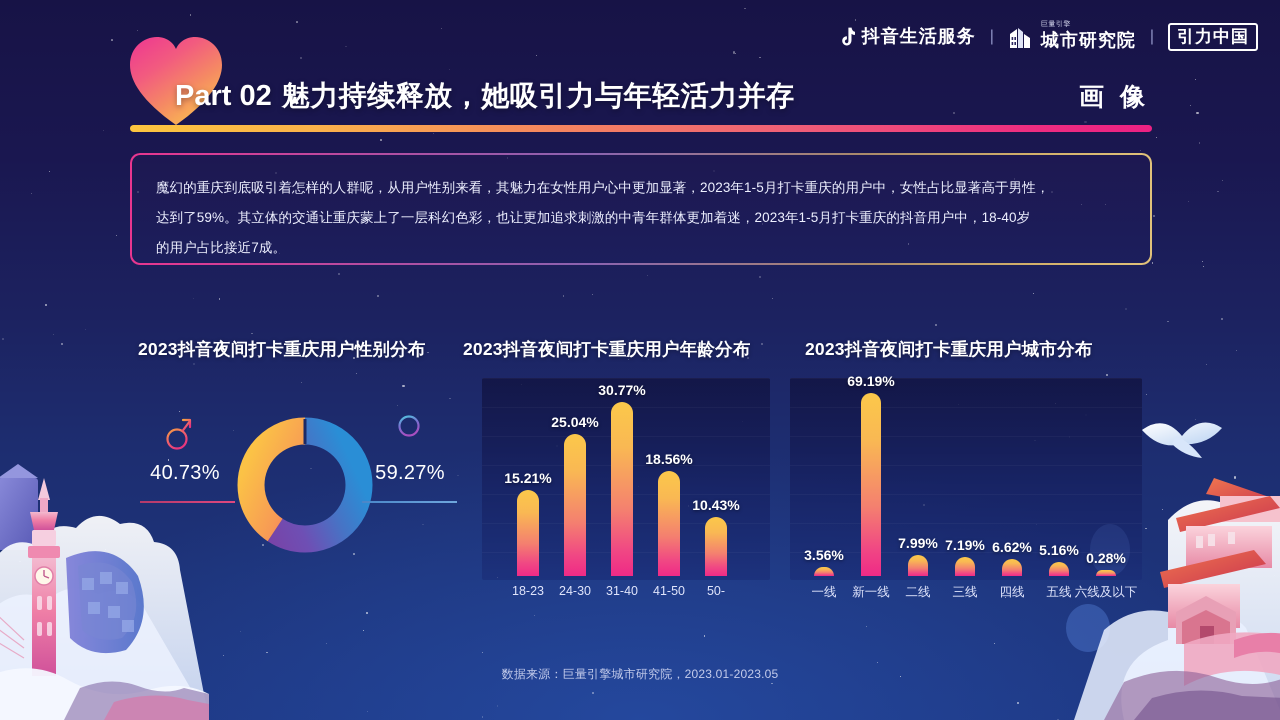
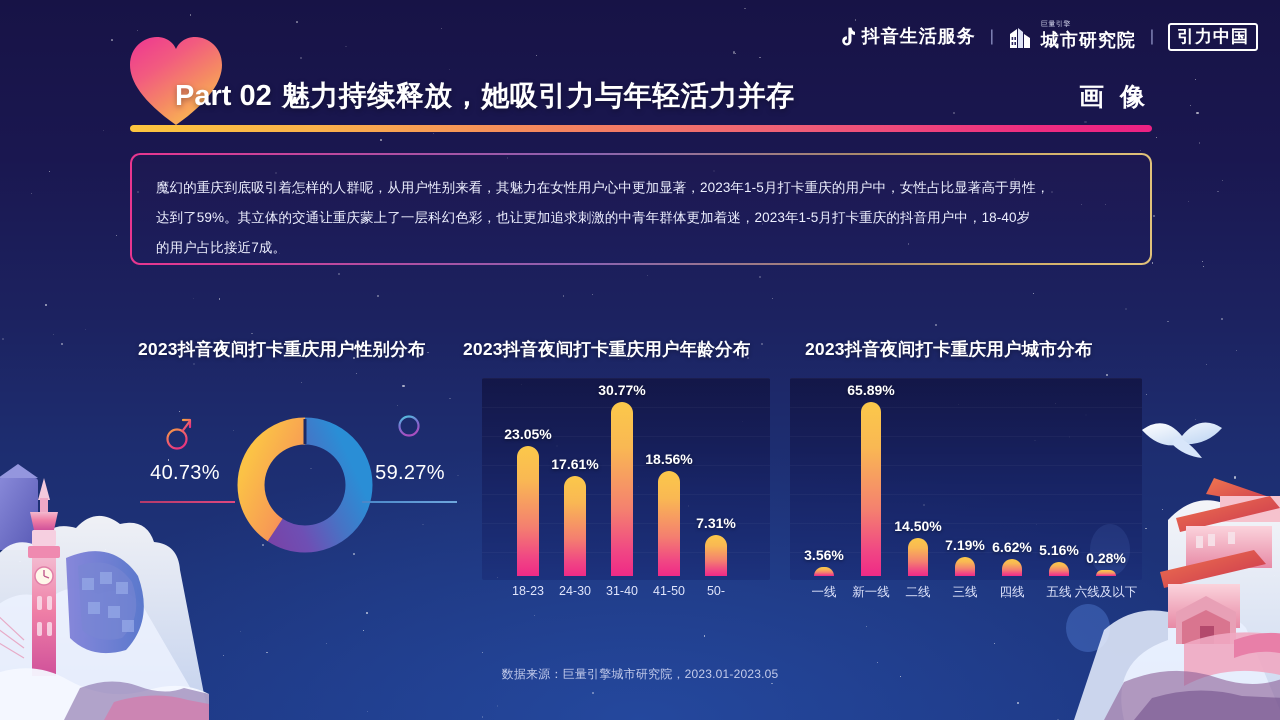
2023抖音夜间打卡重庆用户年龄分布/18-23: 15.21% -> 23.05%
2023抖音夜间打卡重庆用户年龄分布/24-30: 25.04% -> 17.61%
2023抖音夜间打卡重庆用户年龄分布/50-: 10.43% -> 7.31%
2023抖音夜间打卡重庆用户城市分布/新一线: 69.19% -> 65.89%
2023抖音夜间打卡重庆用户城市分布/二线: 7.99% -> 14.50%
